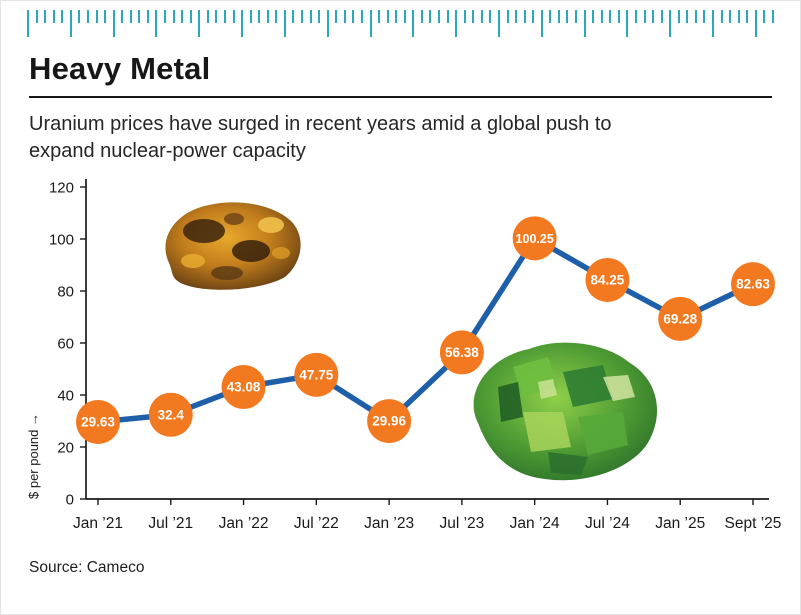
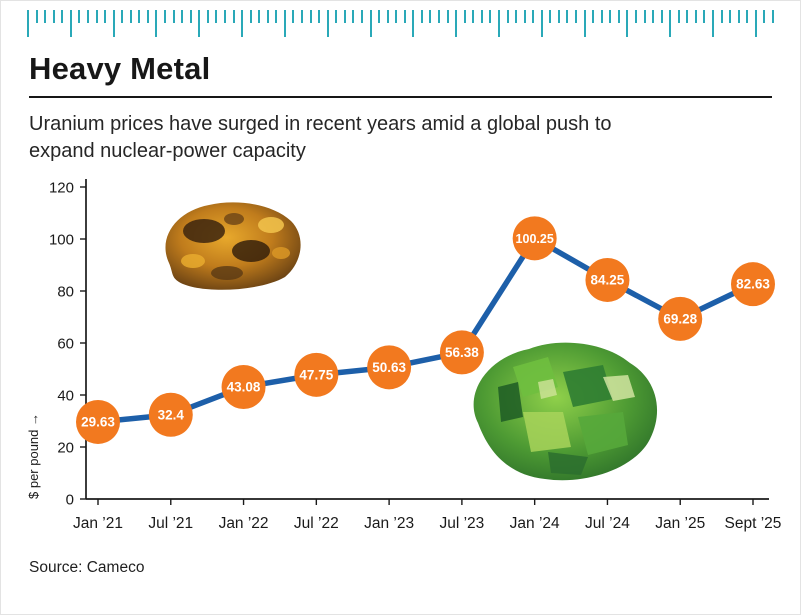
Jan ’23: 29.96 -> 50.63
